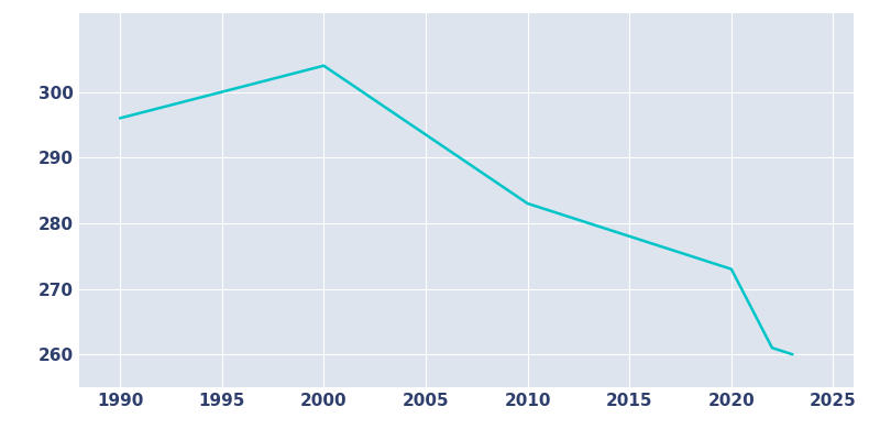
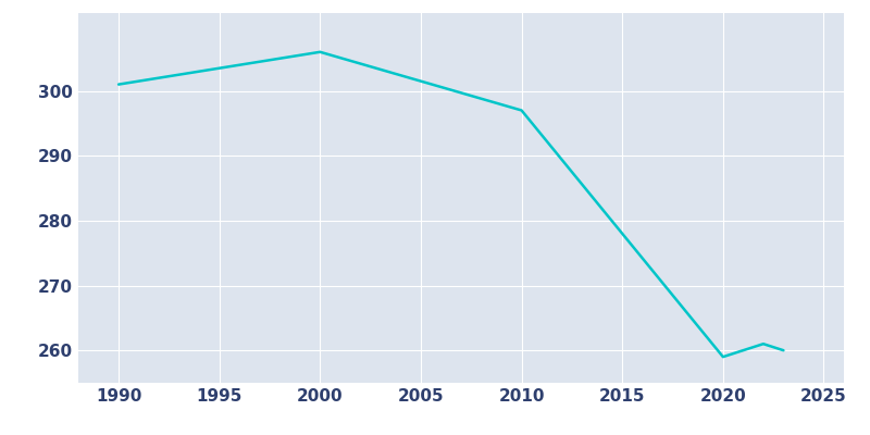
1990: 296 -> 301
2000: 304 -> 306
2010: 283 -> 297
2020: 273 -> 259
